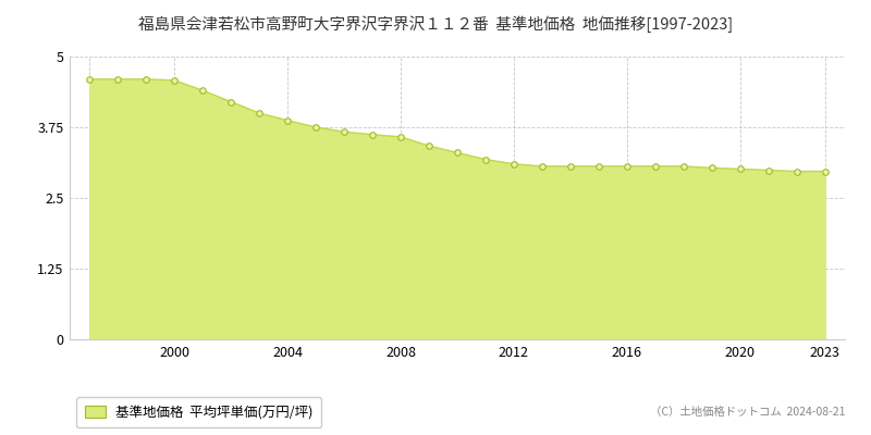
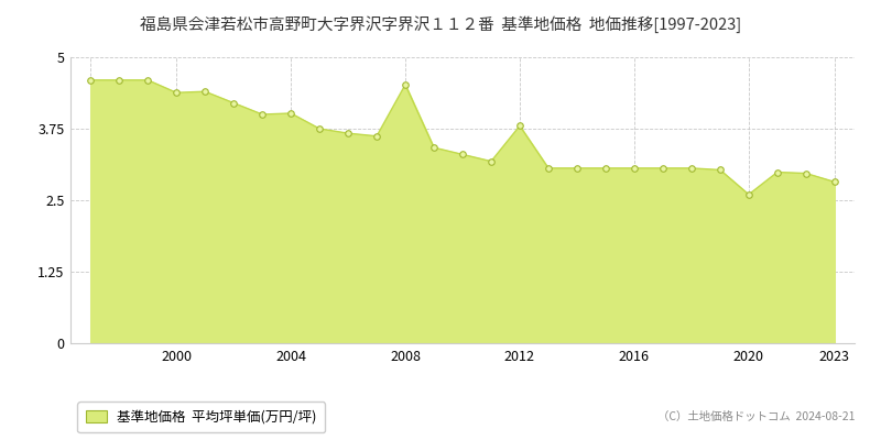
2000: 4.58 -> 4.38
2004: 3.87 -> 4.02
2008: 3.58 -> 4.52
2012: 3.10 -> 3.80
2020: 3.01 -> 2.60
2023: 2.97 -> 2.82
